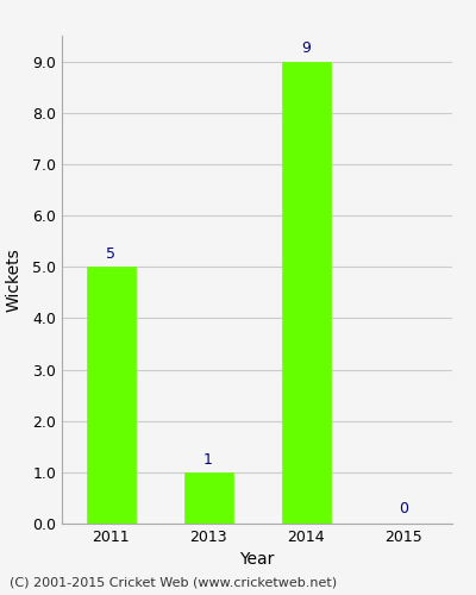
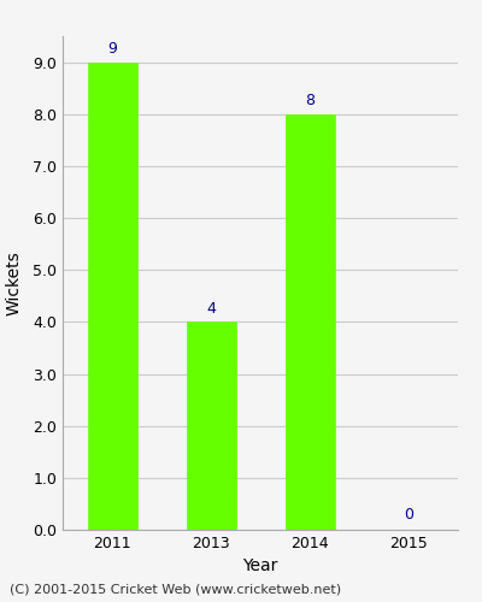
2011: 5 -> 9
2013: 1 -> 4
2014: 9 -> 8
